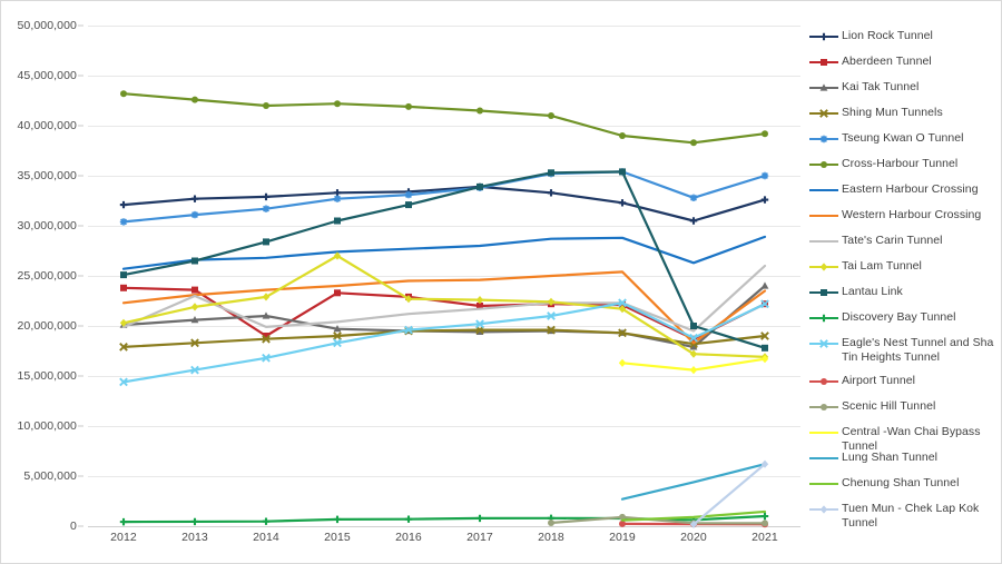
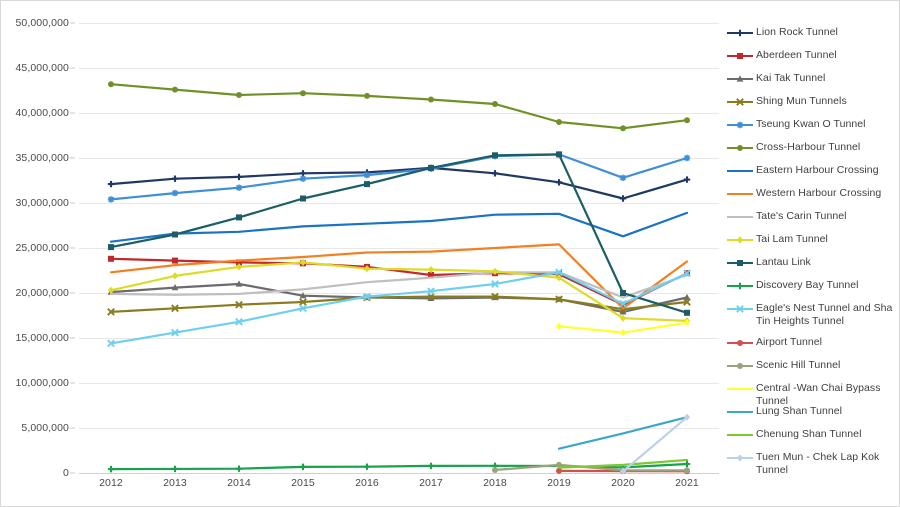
Tate's Carin Tunnel/2013: 23000000 -> 20000000
Aberdeen Tunnel/2014: 19000000 -> 23000000
Tai Lam Tunnel/2015: 27000000 -> 23000000
Kai Tak Tunnel/2021: 24000000 -> 20000000
Tate's Carin Tunnel/2021: 26000000 -> 22000000
